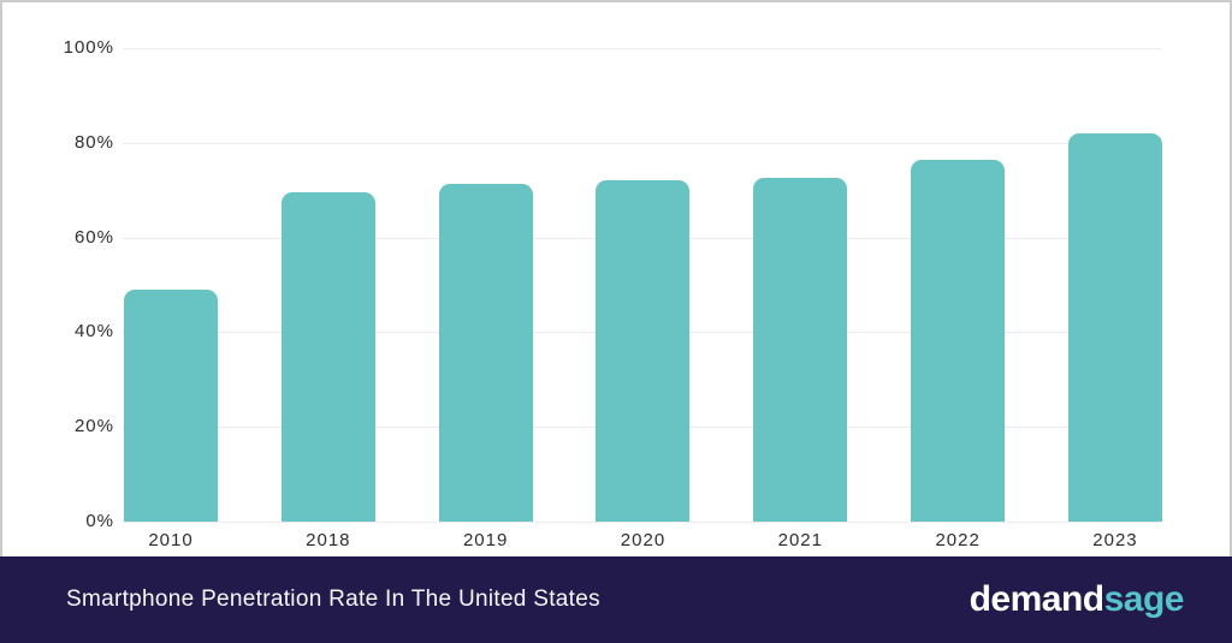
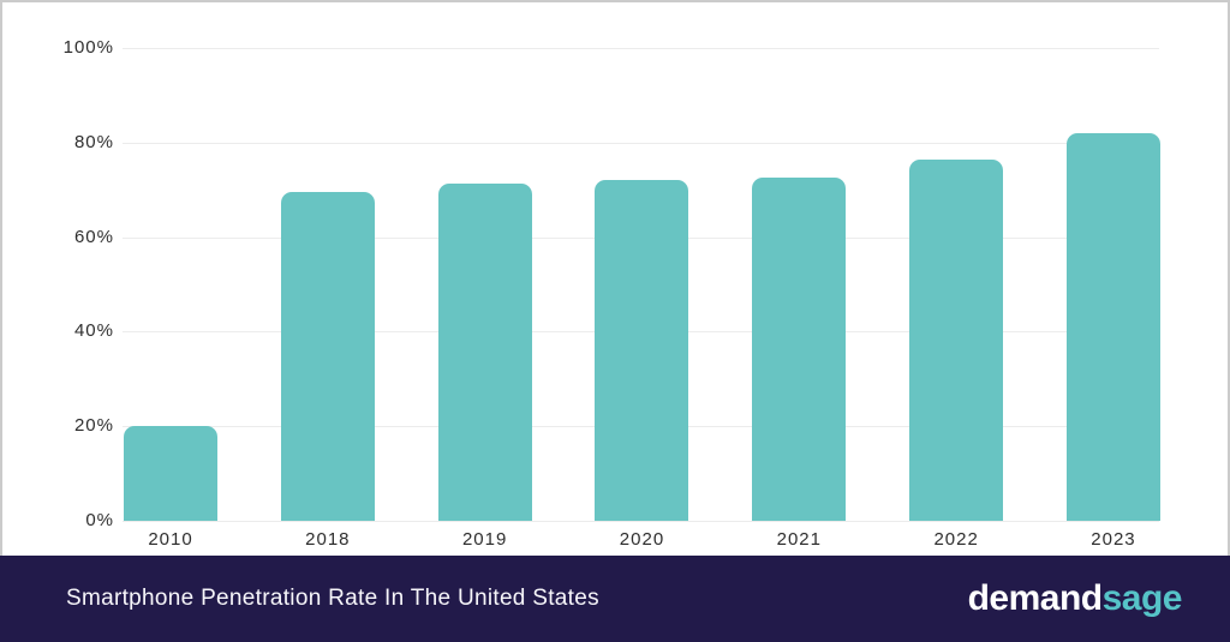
2010: 49% -> 20%
